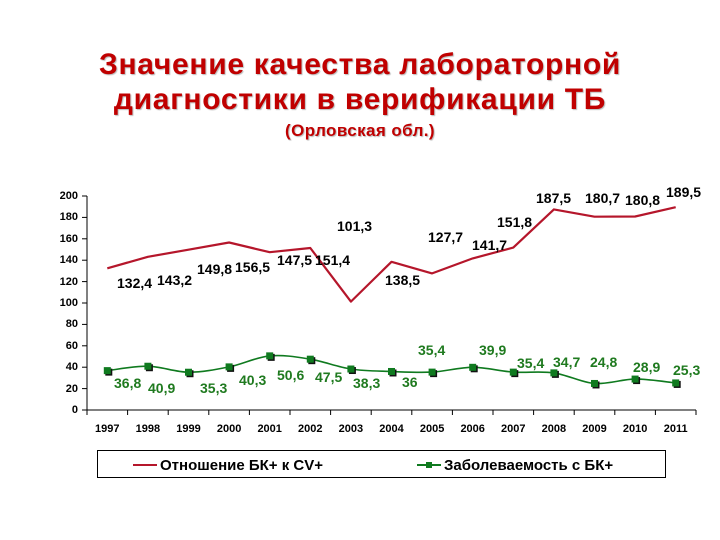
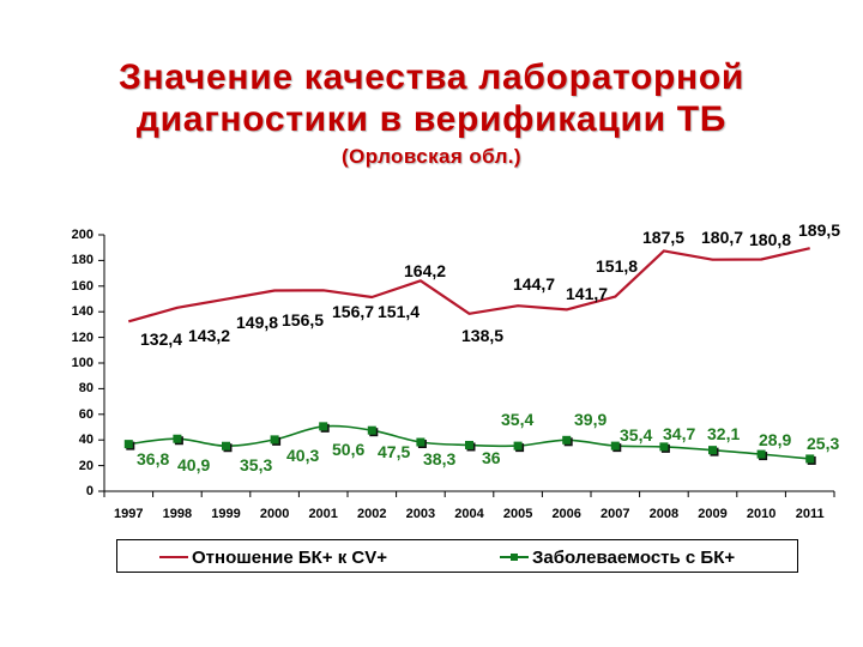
Отношение БК+ к CV+/2001: 147,5 -> 156,7
Отношение БК+ к CV+/2003: 101,3 -> 164,2
Отношение БК+ к CV+/2005: 127,7 -> 144,7
Заболеваемость с БК+/2009: 24,8 -> 32,1
